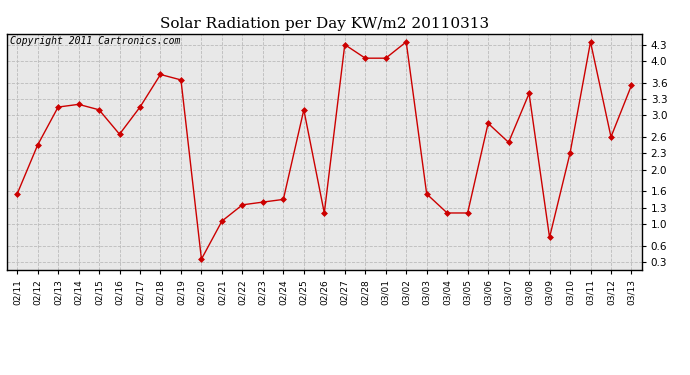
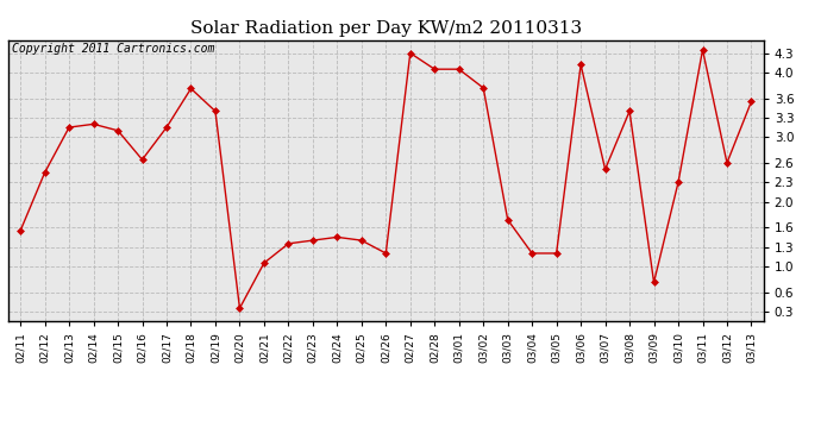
02/19: 3.65 -> 3.40
02/25: 3.10 -> 1.40
03/02: 4.35 -> 3.76
03/03: 1.55 -> 1.72
03/06: 2.85 -> 4.12
